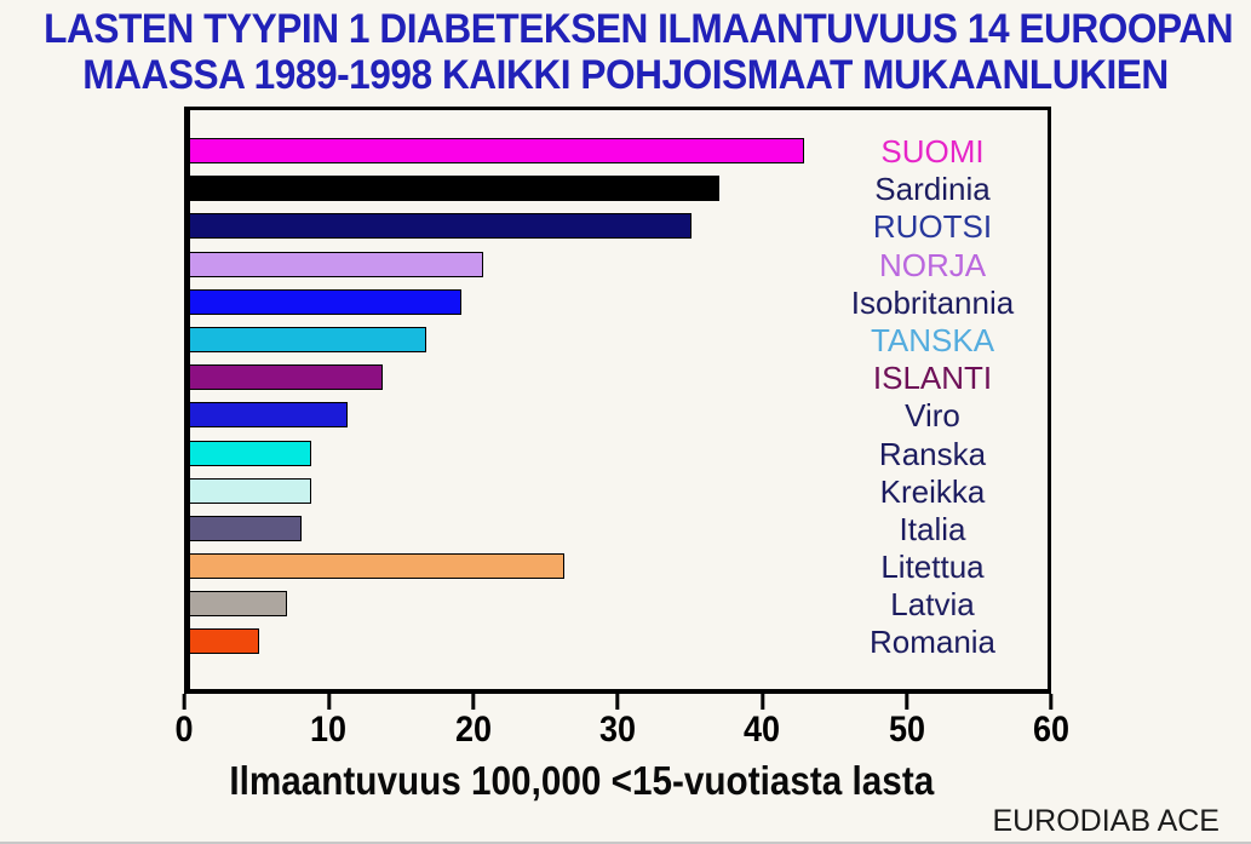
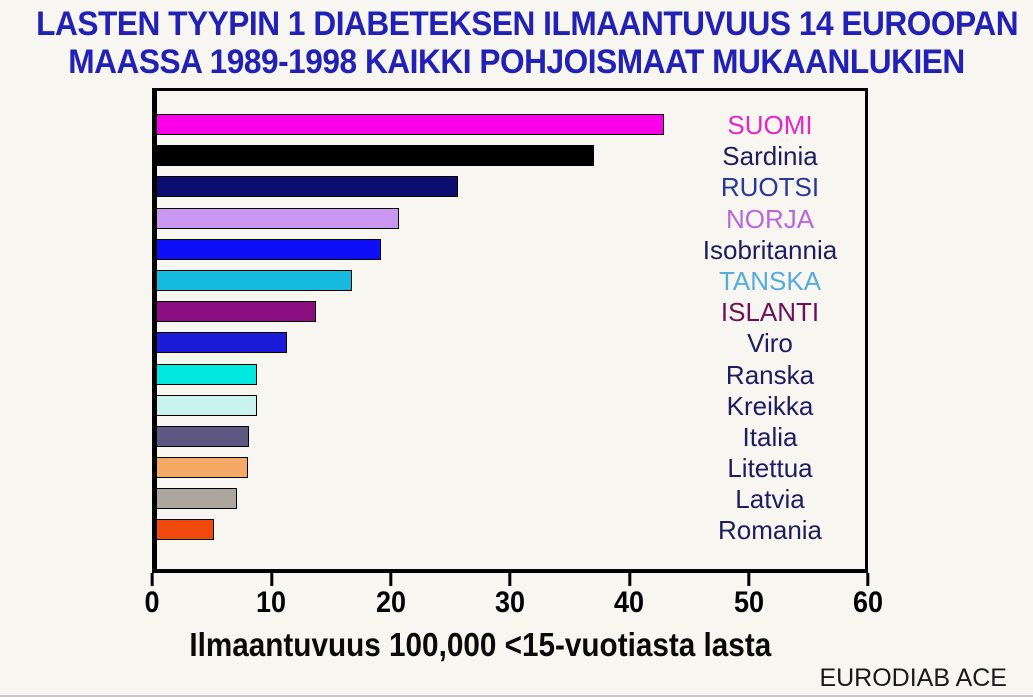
RUOTSI: 35.1 -> 25.5
Litettua: 26.2 -> 7.7
